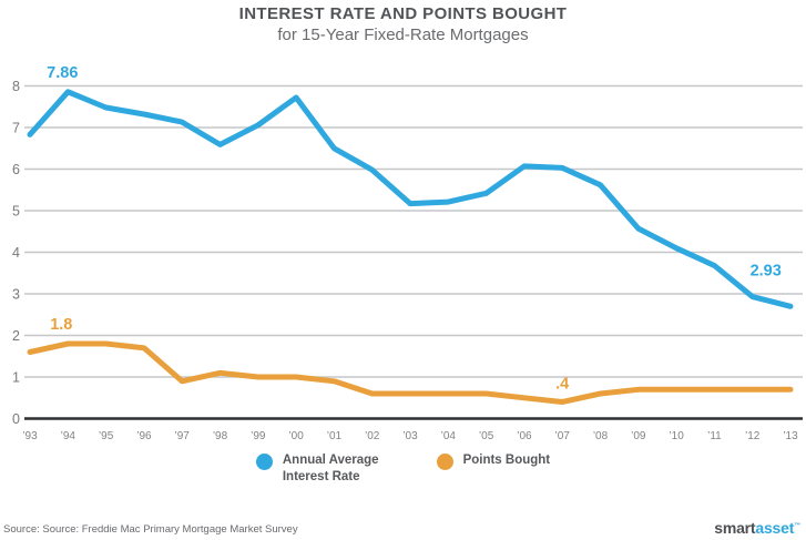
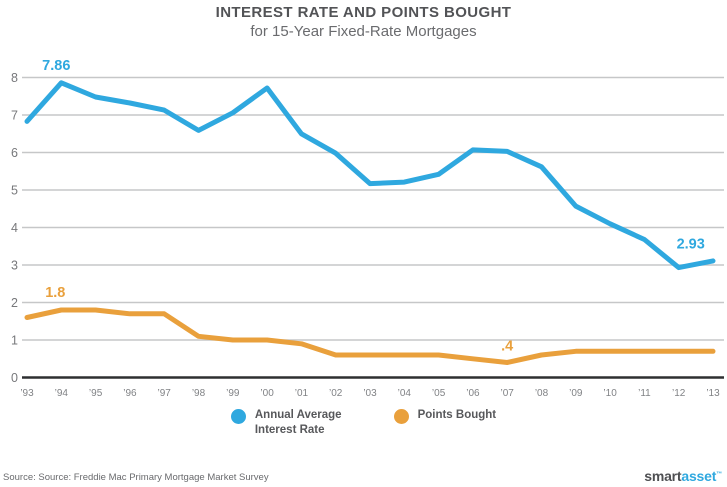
Points Bought/’97: 0.9 -> 1.7
Annual Average Interest Rate/’13: 2.7 -> 3.1
